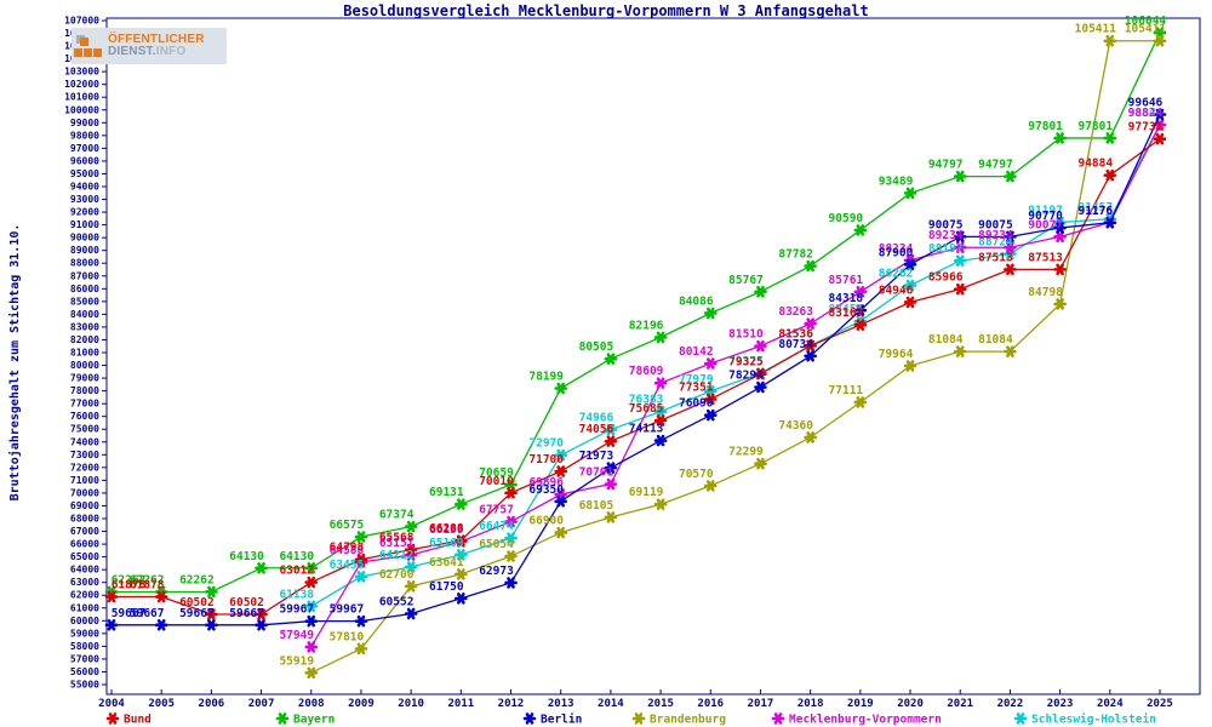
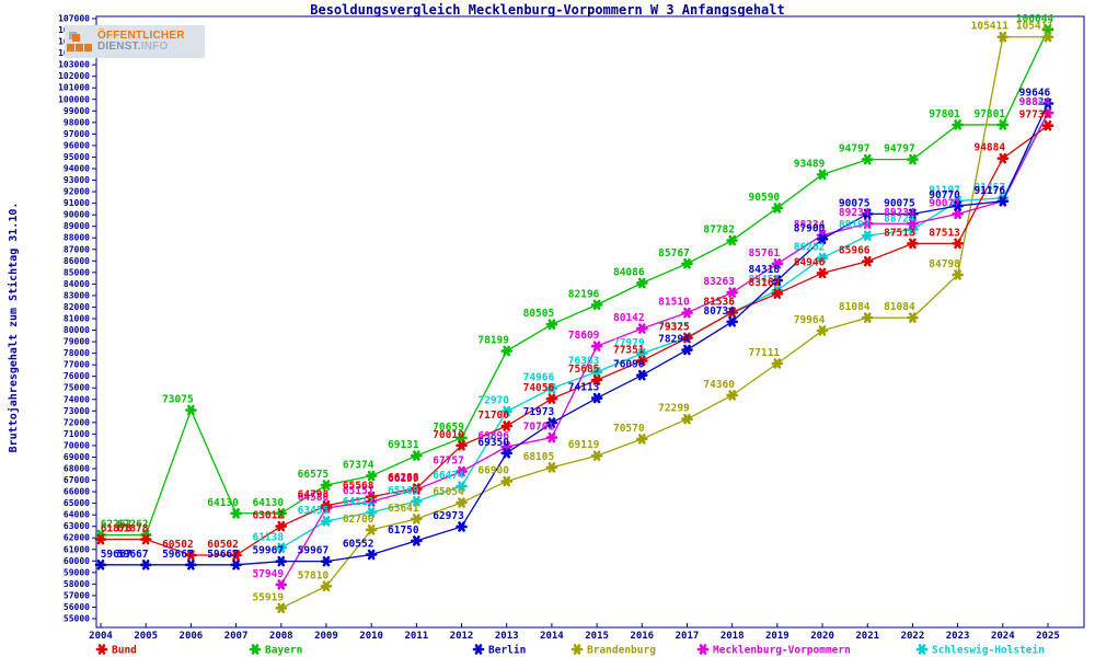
Bayern/2006: 62262 -> 73075
